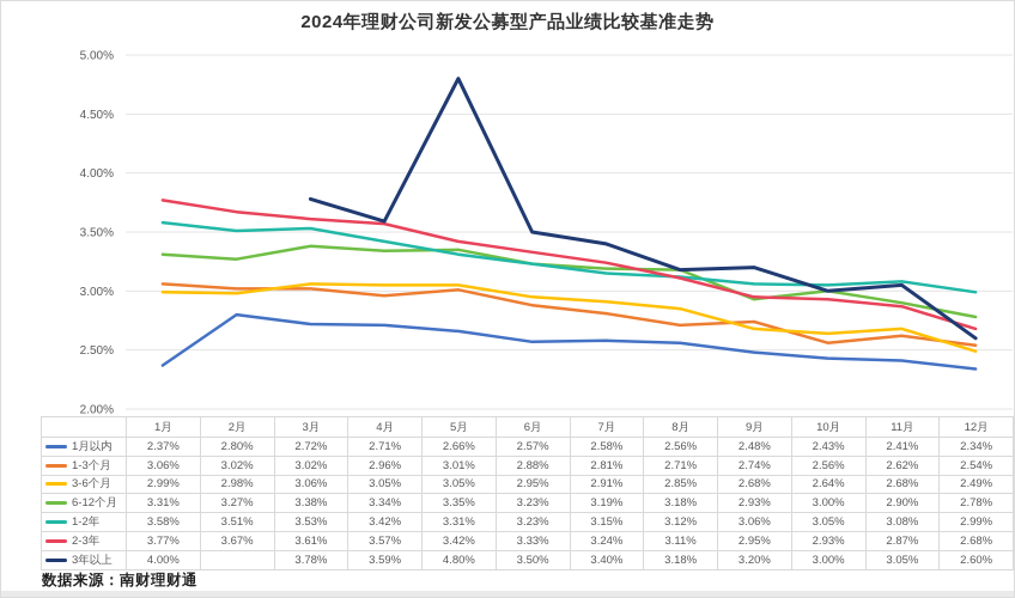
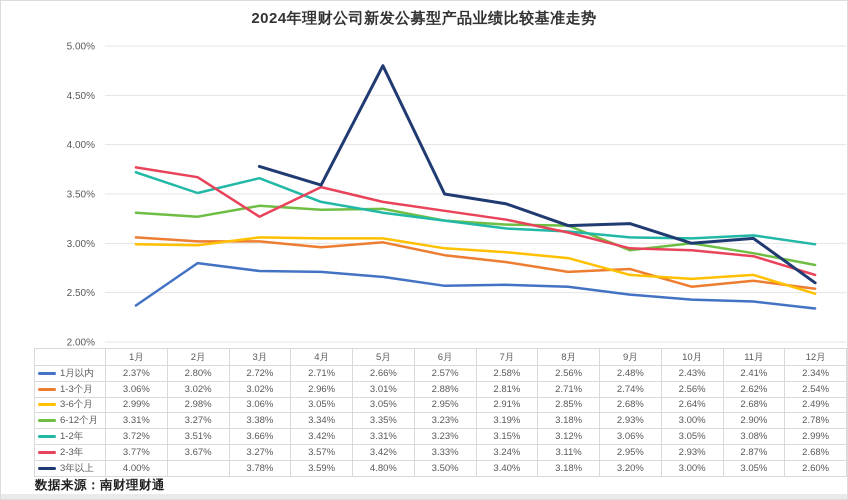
1-2年/1月: 3.58% -> 3.72%
1-2年/3月: 3.53% -> 3.66%
2-3年/3月: 3.61% -> 3.27%
